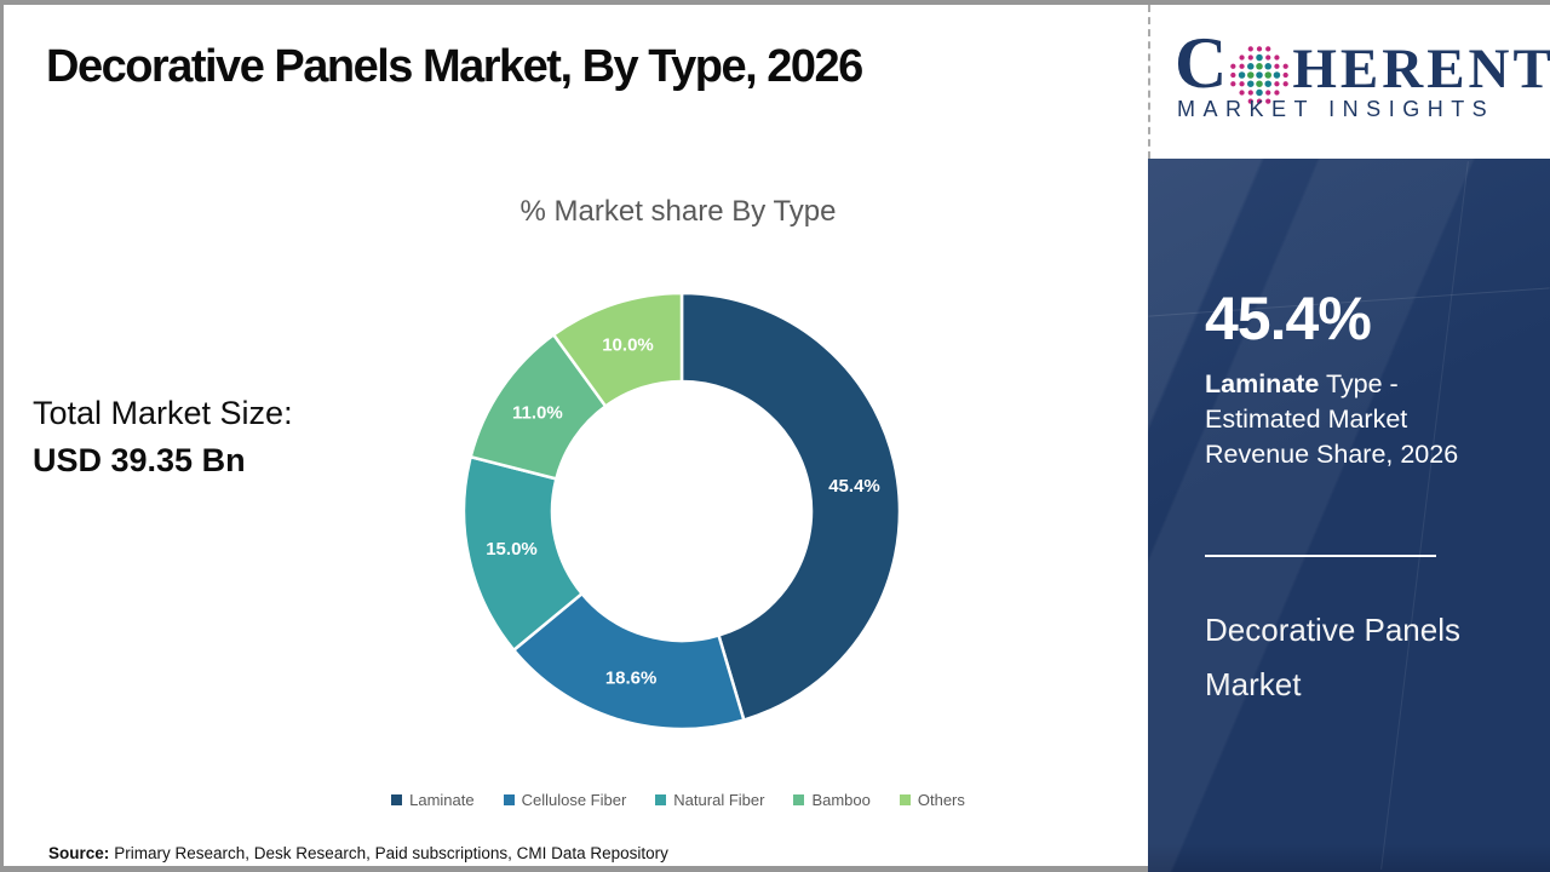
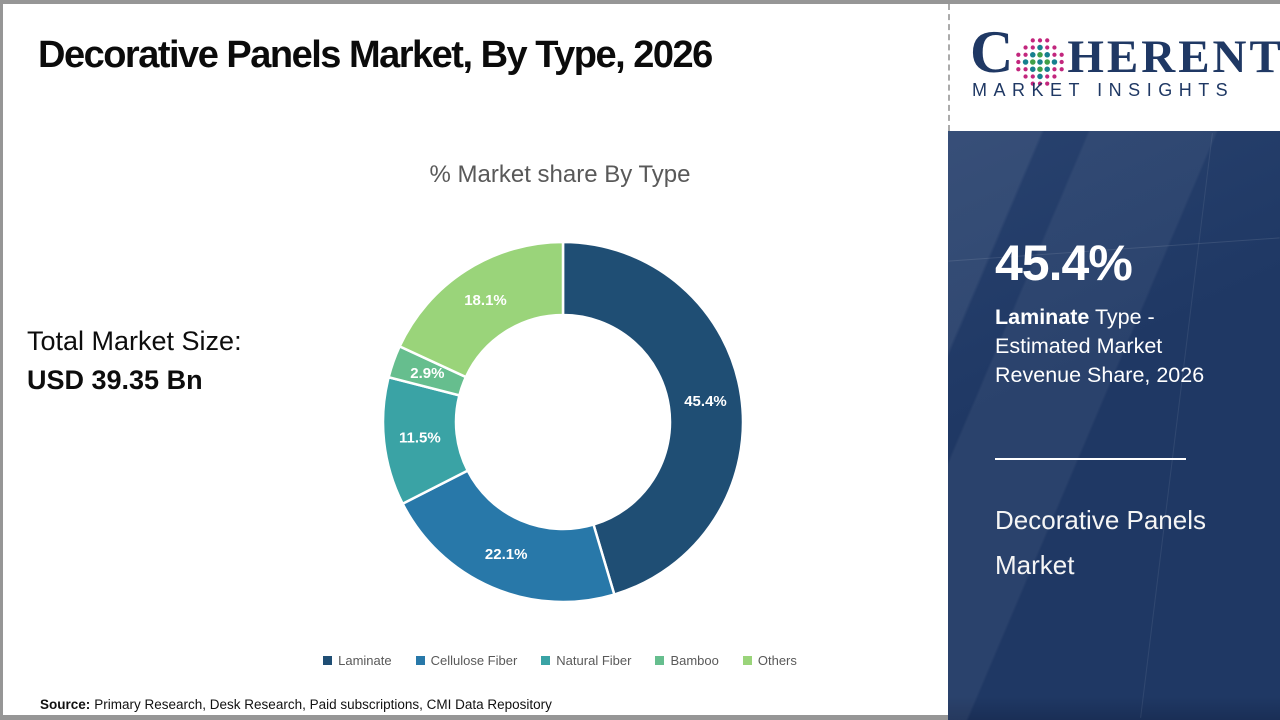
Cellulose Fiber: 18.6% -> 22.1%
Natural Fiber: 15.0% -> 11.5%
Bamboo: 11.0% -> 2.9%
Others: 10.0% -> 18.1%
